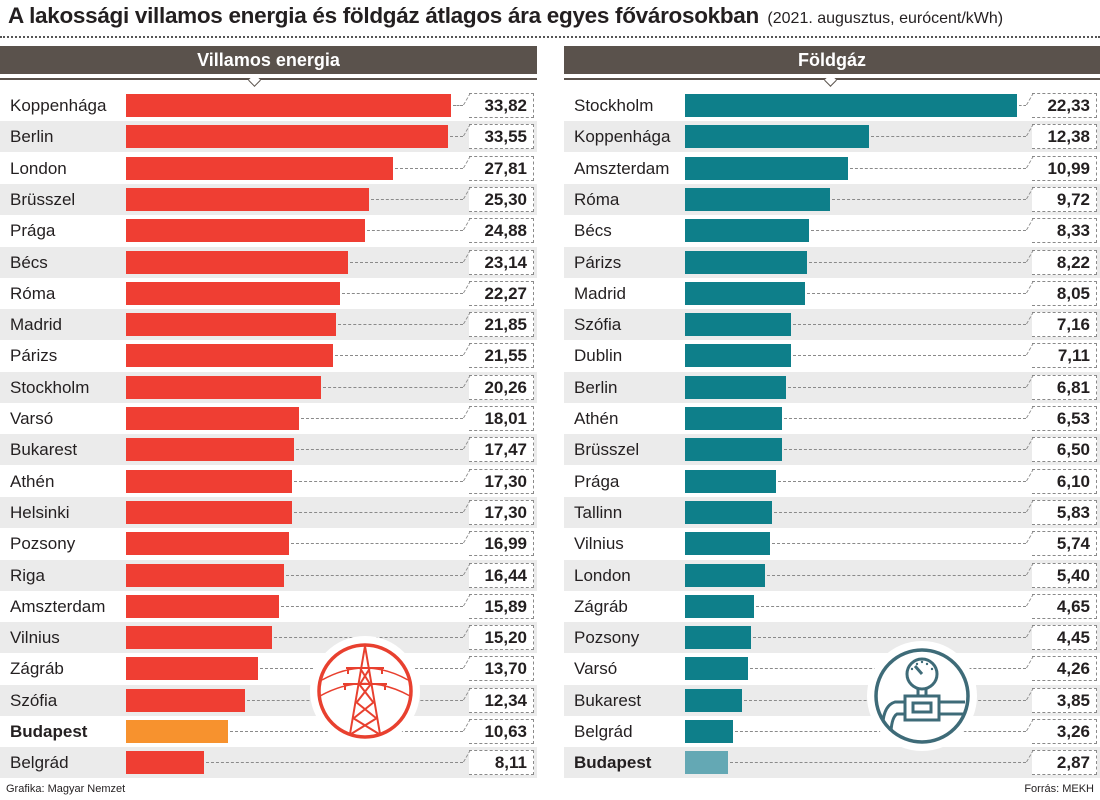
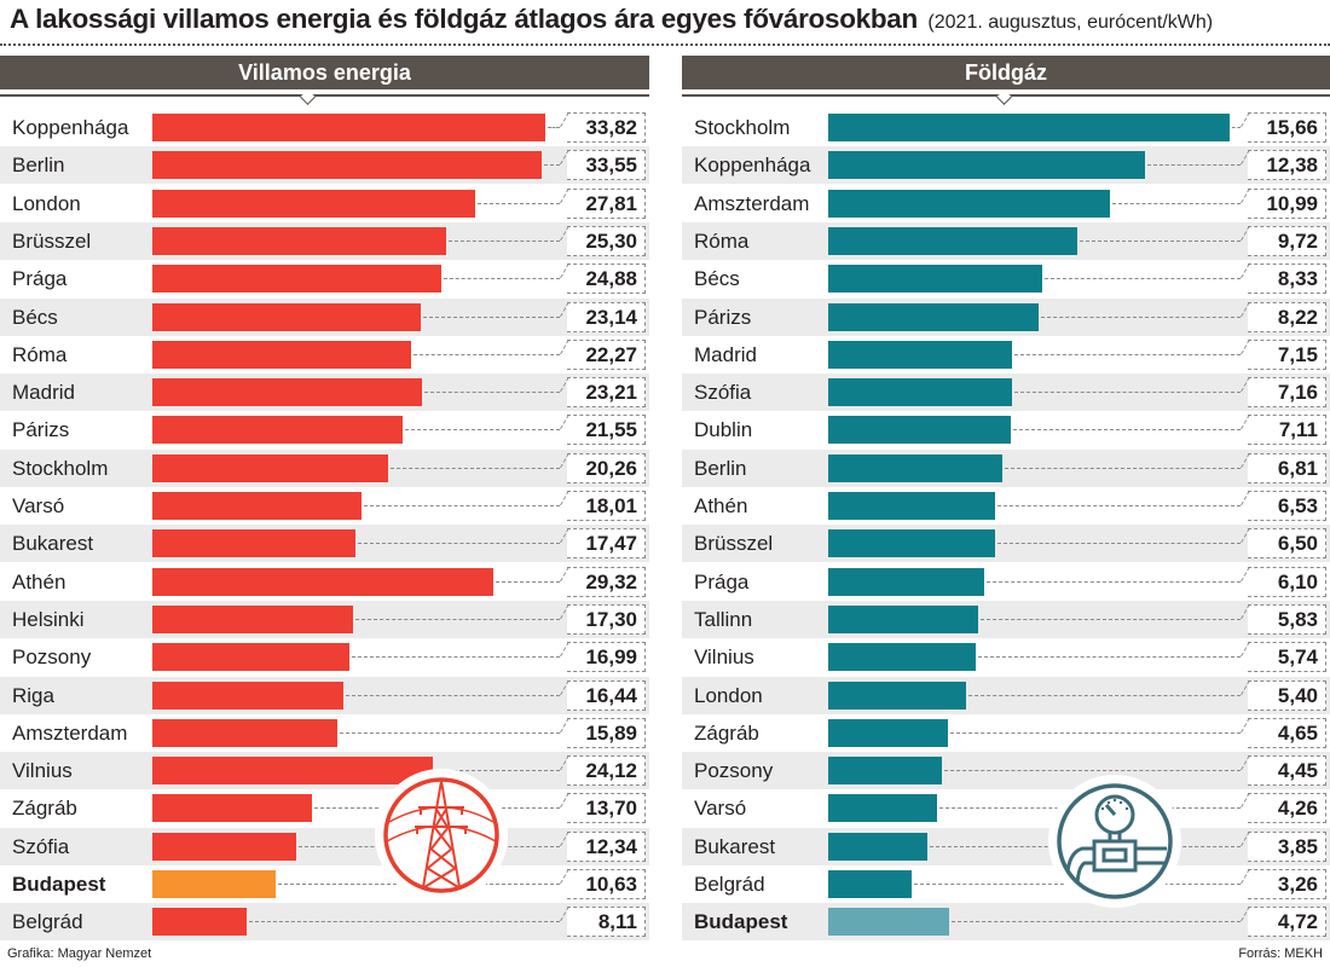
Villamos energia/Madrid: 21,85 -> 23,21
Villamos energia/Athén: 17,30 -> 29,32
Villamos energia/Vilnius: 15,20 -> 24,12
Földgáz/Stockholm: 22,33 -> 15,66
Földgáz/Madrid: 8,05 -> 7,15
Földgáz/Budapest: 2,87 -> 4,72
